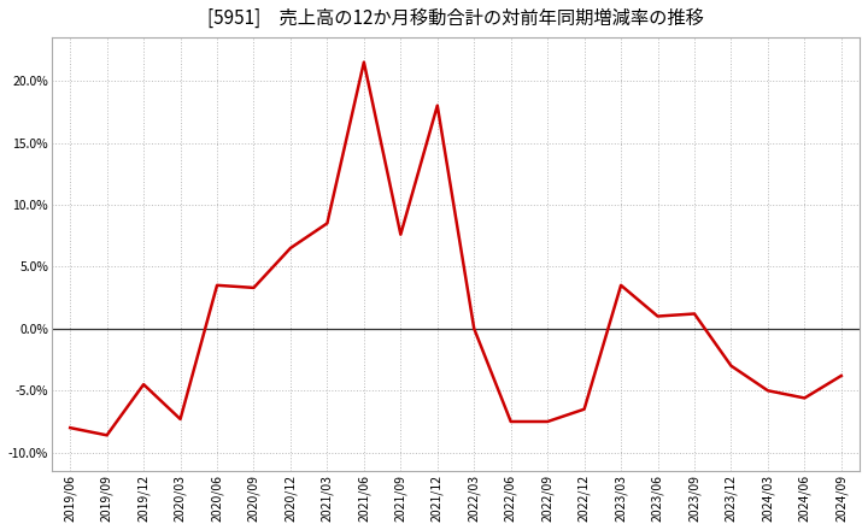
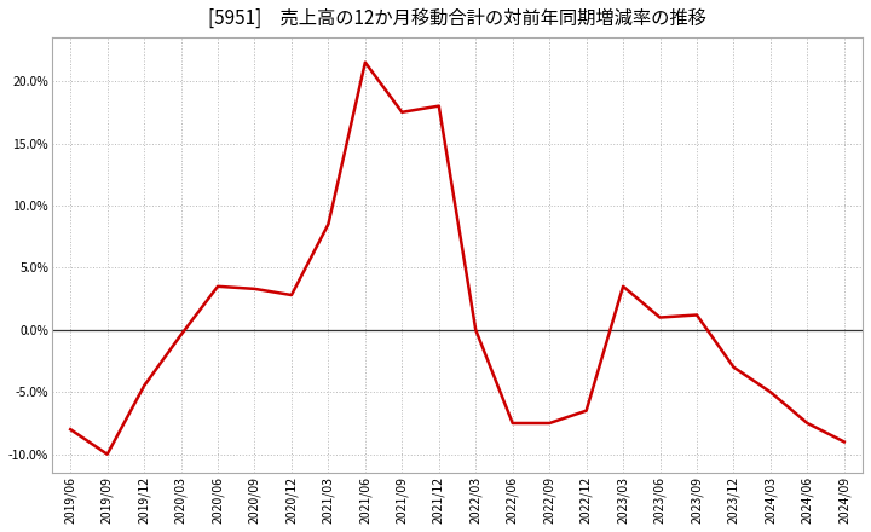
2019/09: -8.6% -> -10.0%
2020/03: -7.3% -> -0.4%
2020/12: 6.5% -> 2.8%
2021/09: 7.6% -> 17.5%
2024/06: -5.6% -> -7.5%
2024/09: -3.8% -> -9.0%
